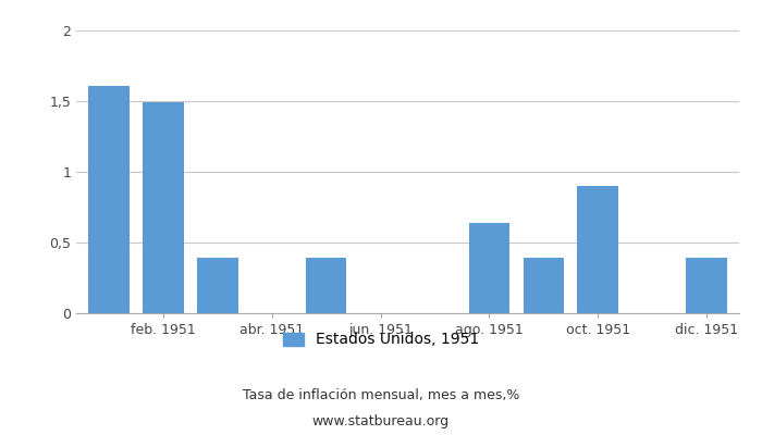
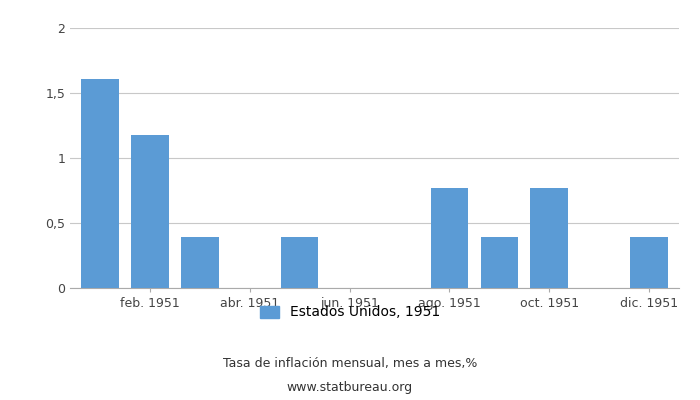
feb. 1951: 1,49 -> 1,18
ago. 1951: 0,64 -> 0,77
oct. 1951: 0,90 -> 0,77
